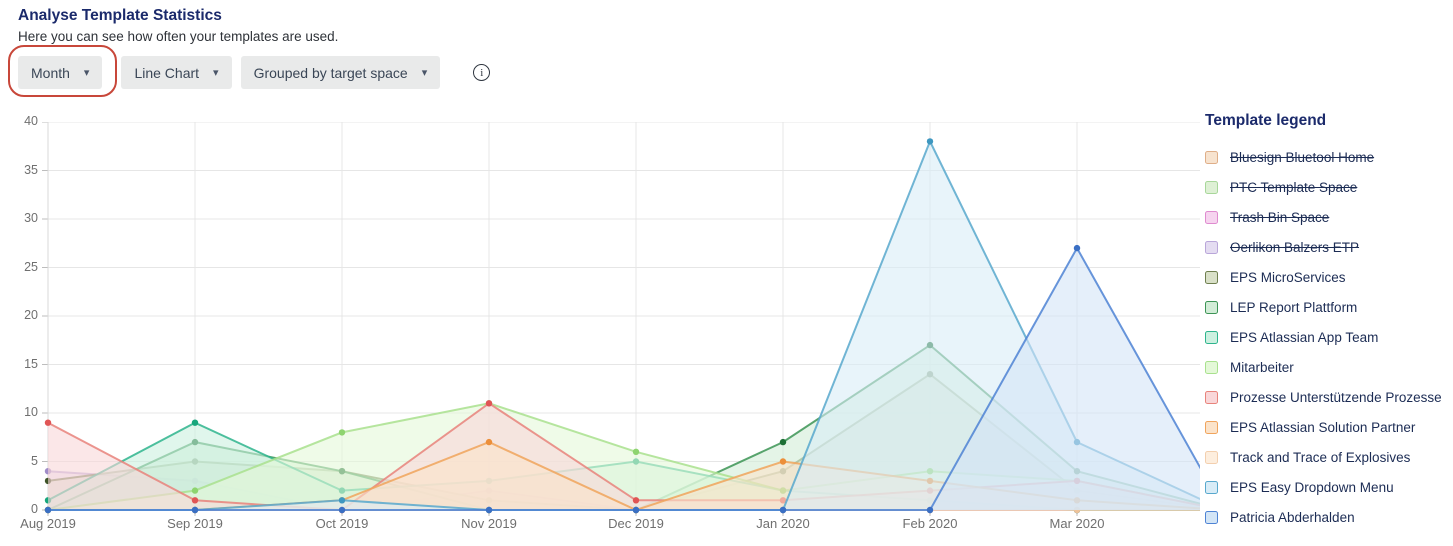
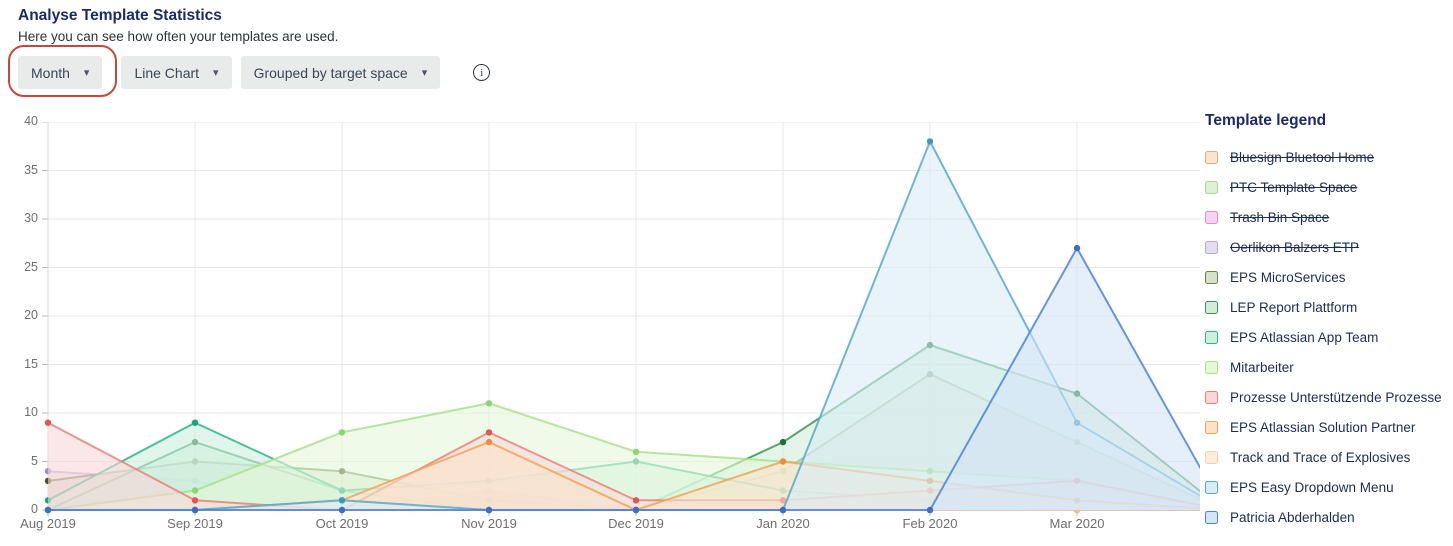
LEP Report Plattform/Oct 2019: 4 -> 2
Prozesse Unterstützende Prozesse/Nov 2019: 11 -> 8
Mitarbeiter/Jan 2020: 2 -> 5
EPS MicroServices/Mar 2020: 2 -> 7
LEP Report Plattform/Mar 2020: 4 -> 12
EPS Easy Dropdown Menu/Mar 2020: 7 -> 9
